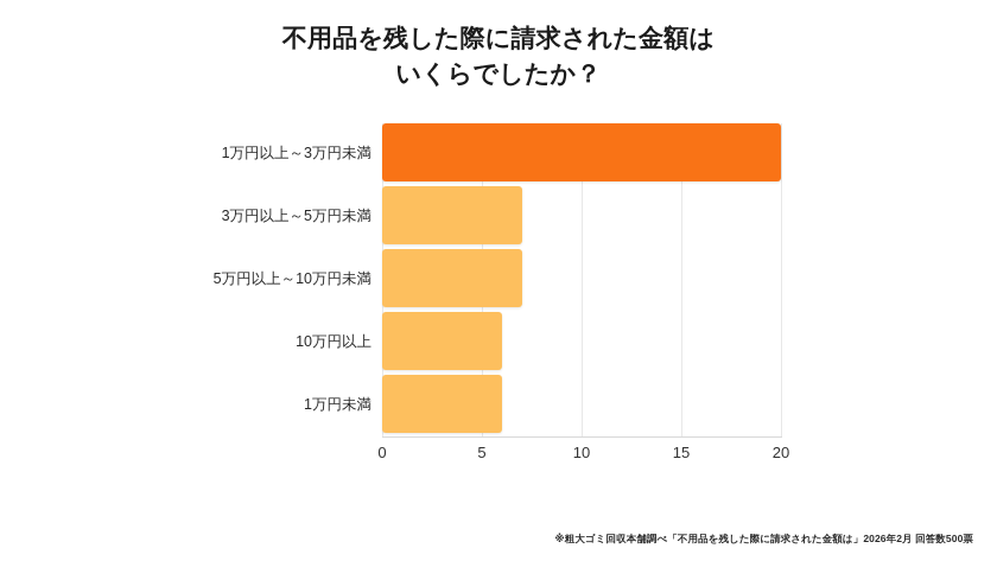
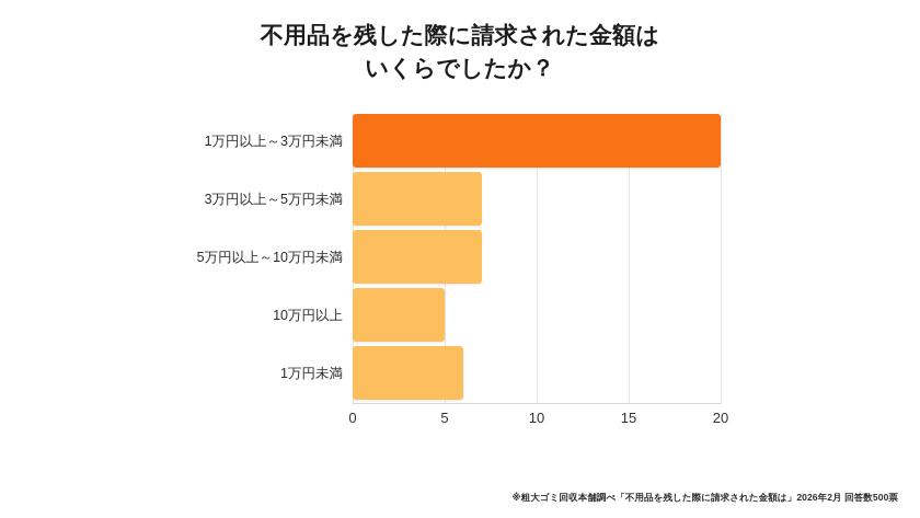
10万円以上: 6 -> 5
